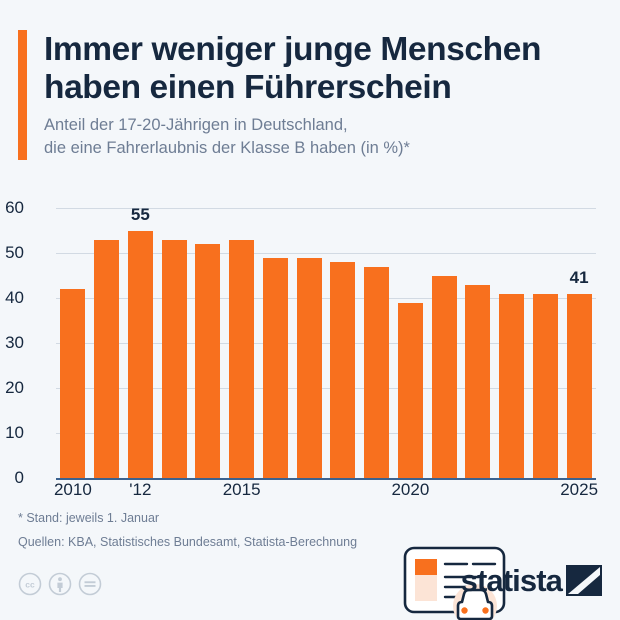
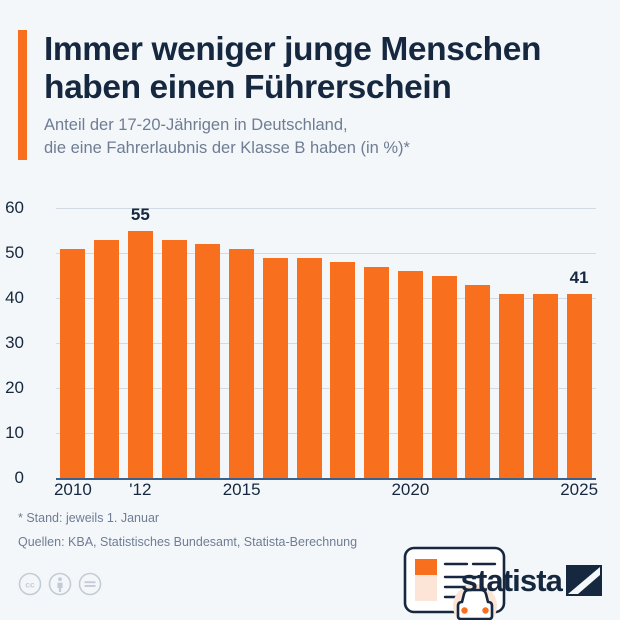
2010: 42 -> 51
2015: 53 -> 51
2020: 39 -> 46
